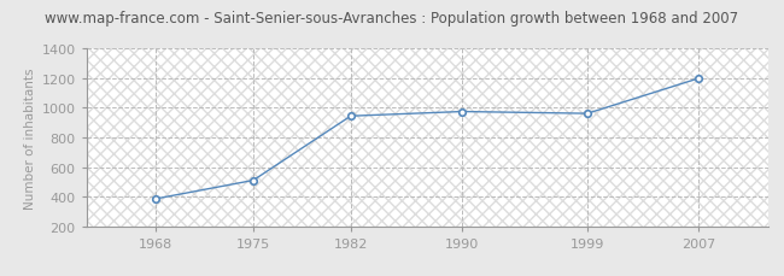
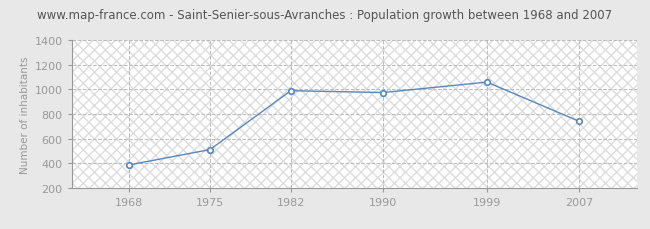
1982: 940 -> 990
1999: 960 -> 1060
2007: 1200 -> 740
